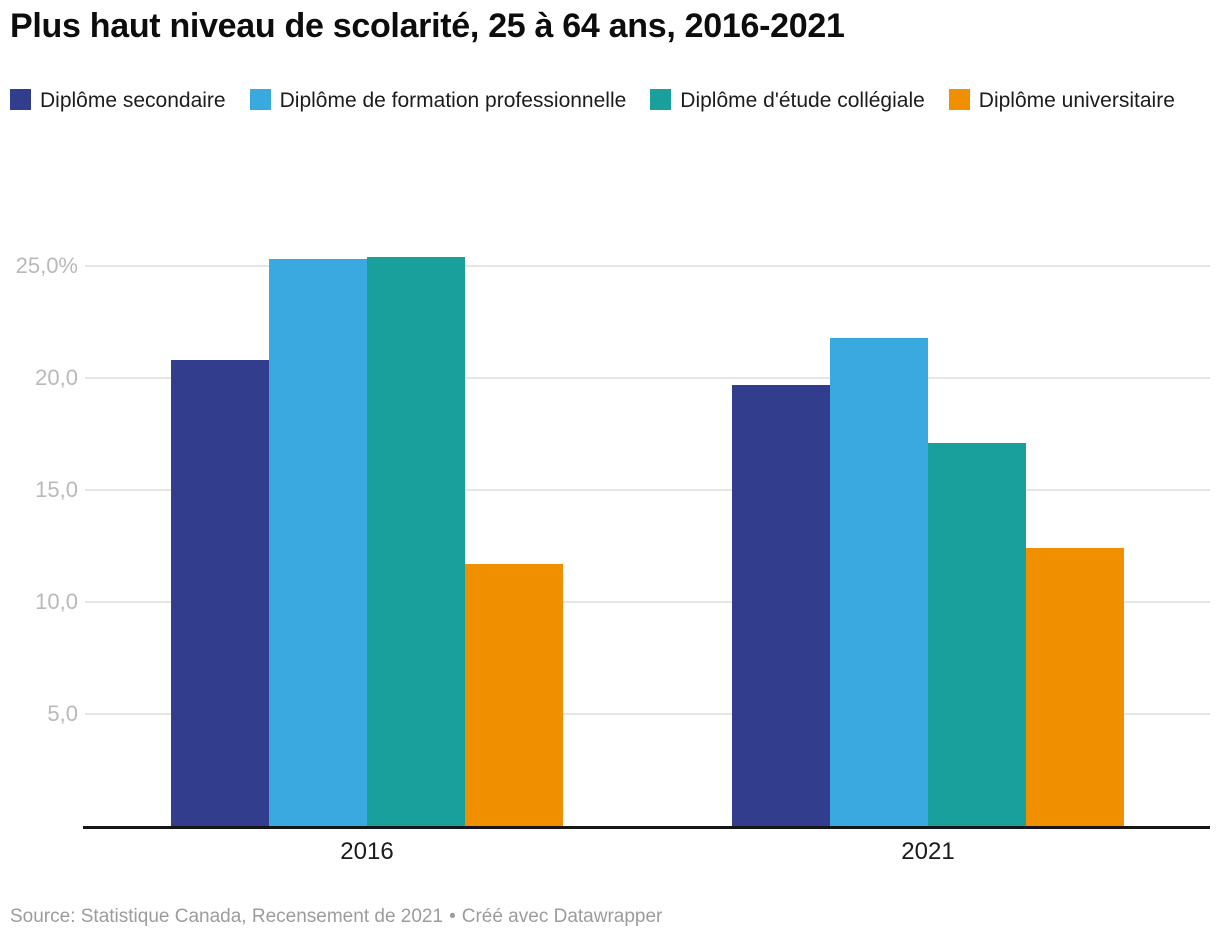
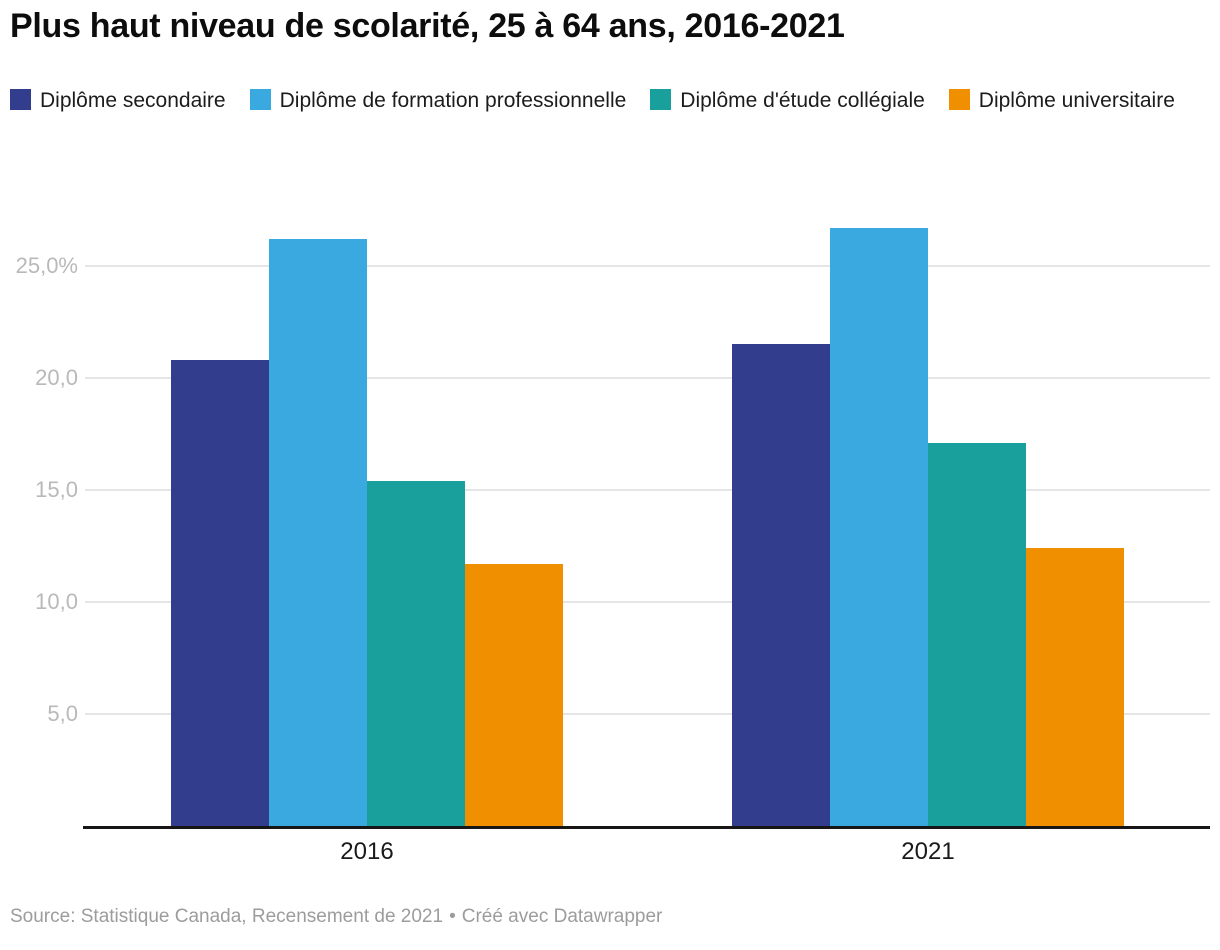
Diplôme de formation professionnelle/2016: 25,3% -> 26,2%
Diplôme d'étude collégiale/2016: 25,4% -> 15,4%
Diplôme secondaire/2021: 19,7% -> 21,5%
Diplôme de formation professionnelle/2021: 21,8% -> 26,7%
